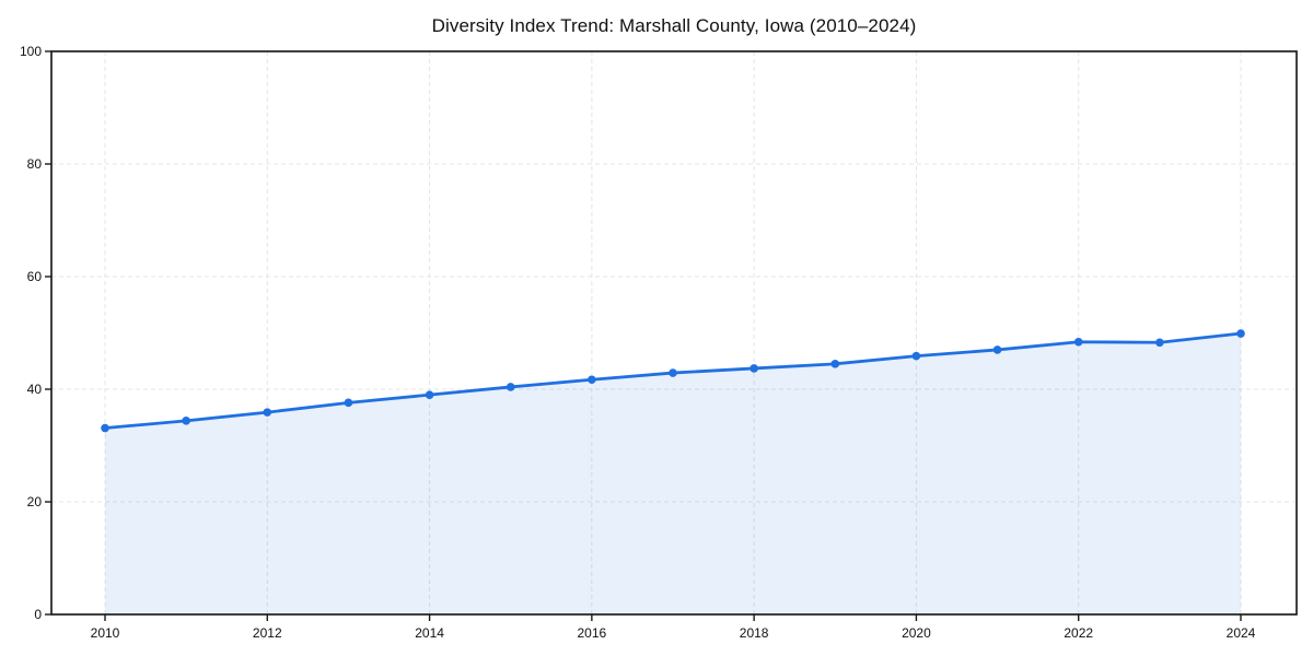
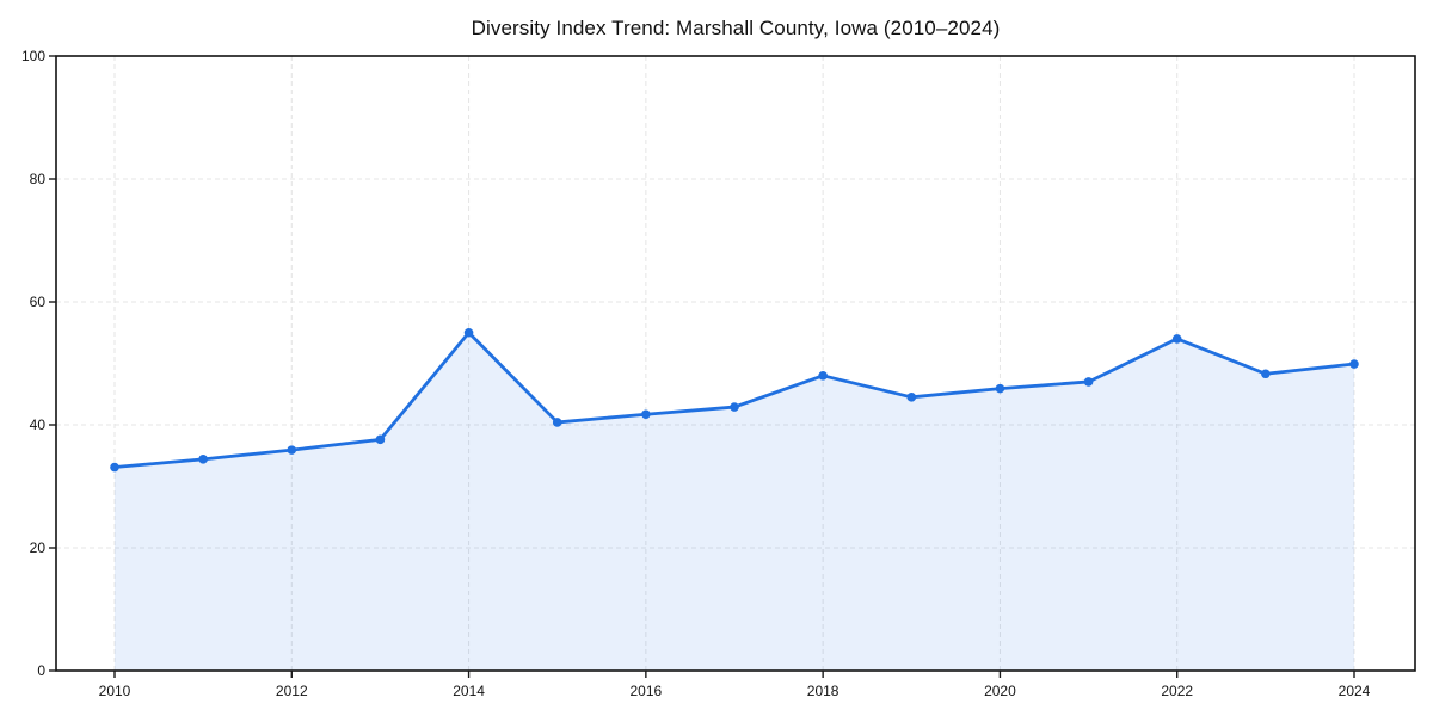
2014: 39 -> 55
2018: 44 -> 48
2022: 48 -> 54
